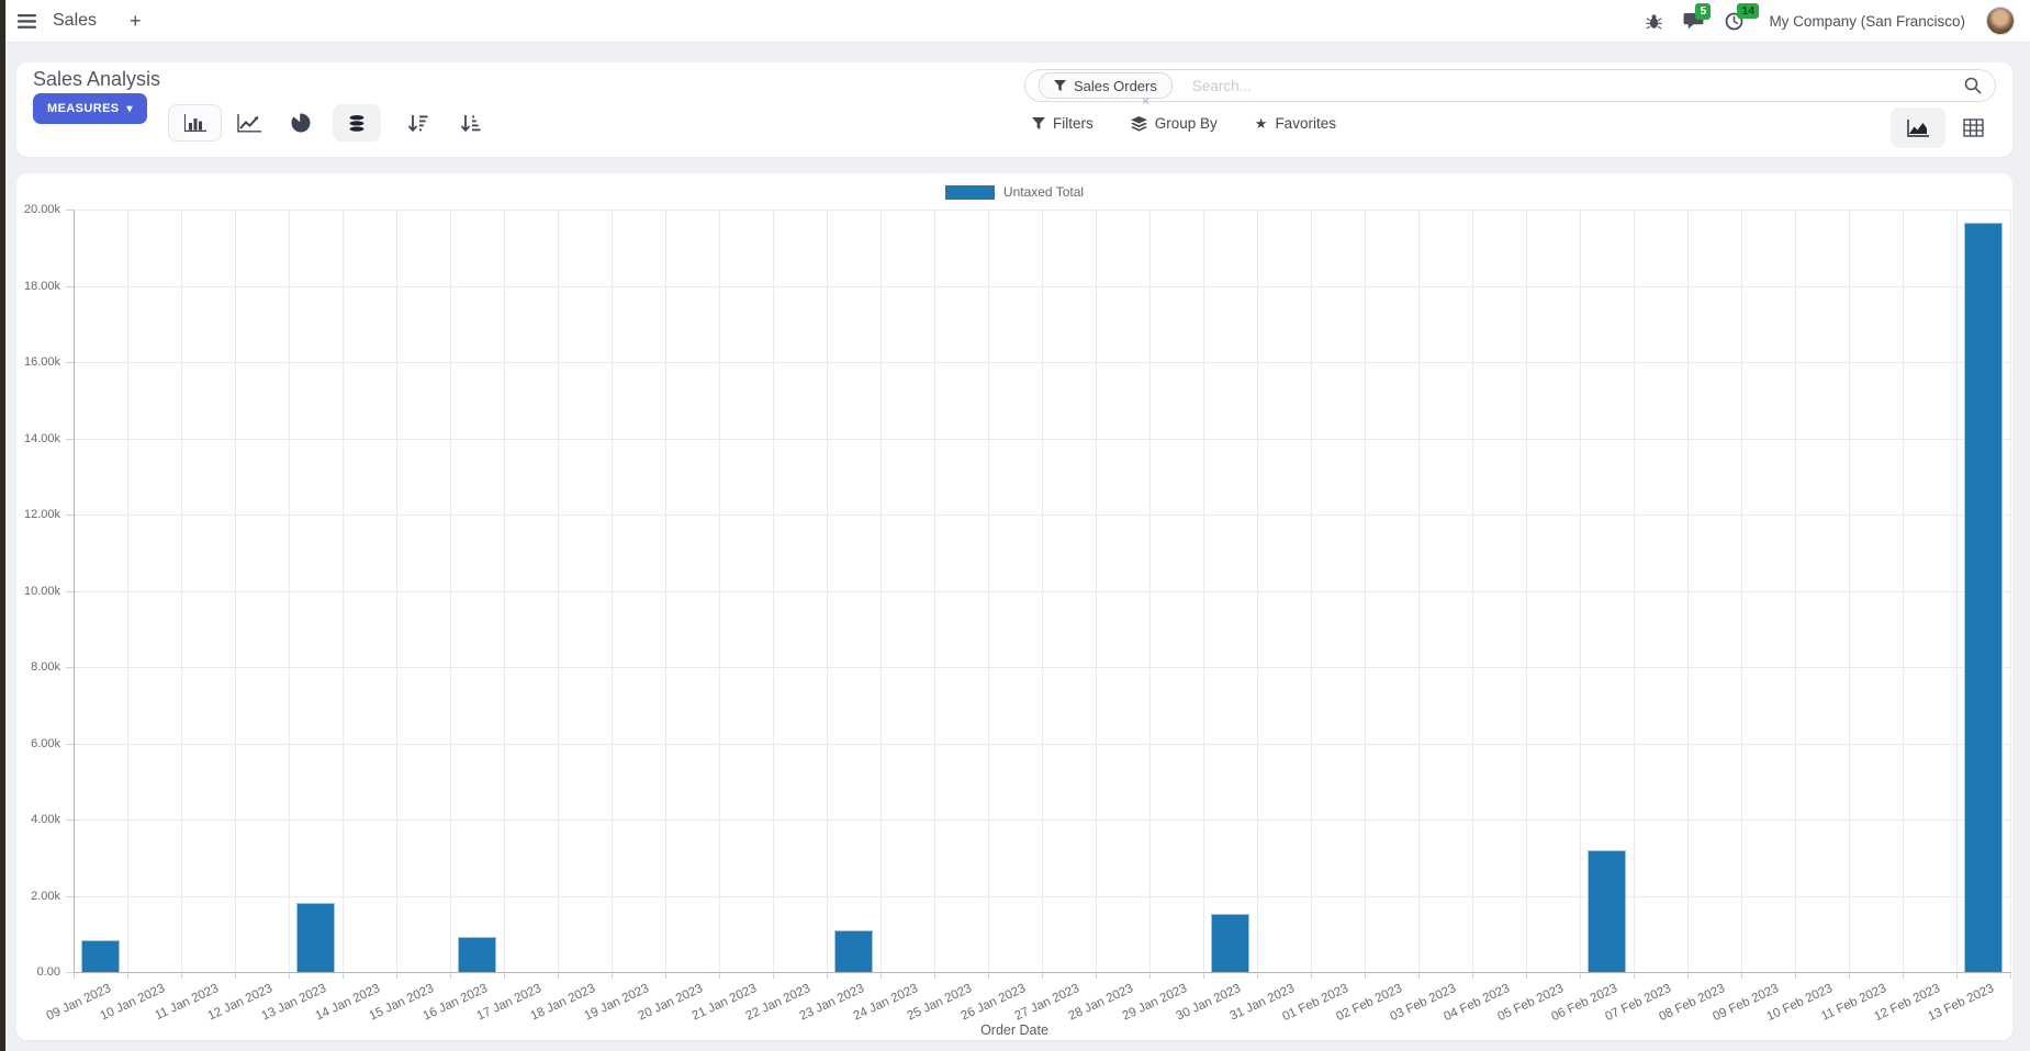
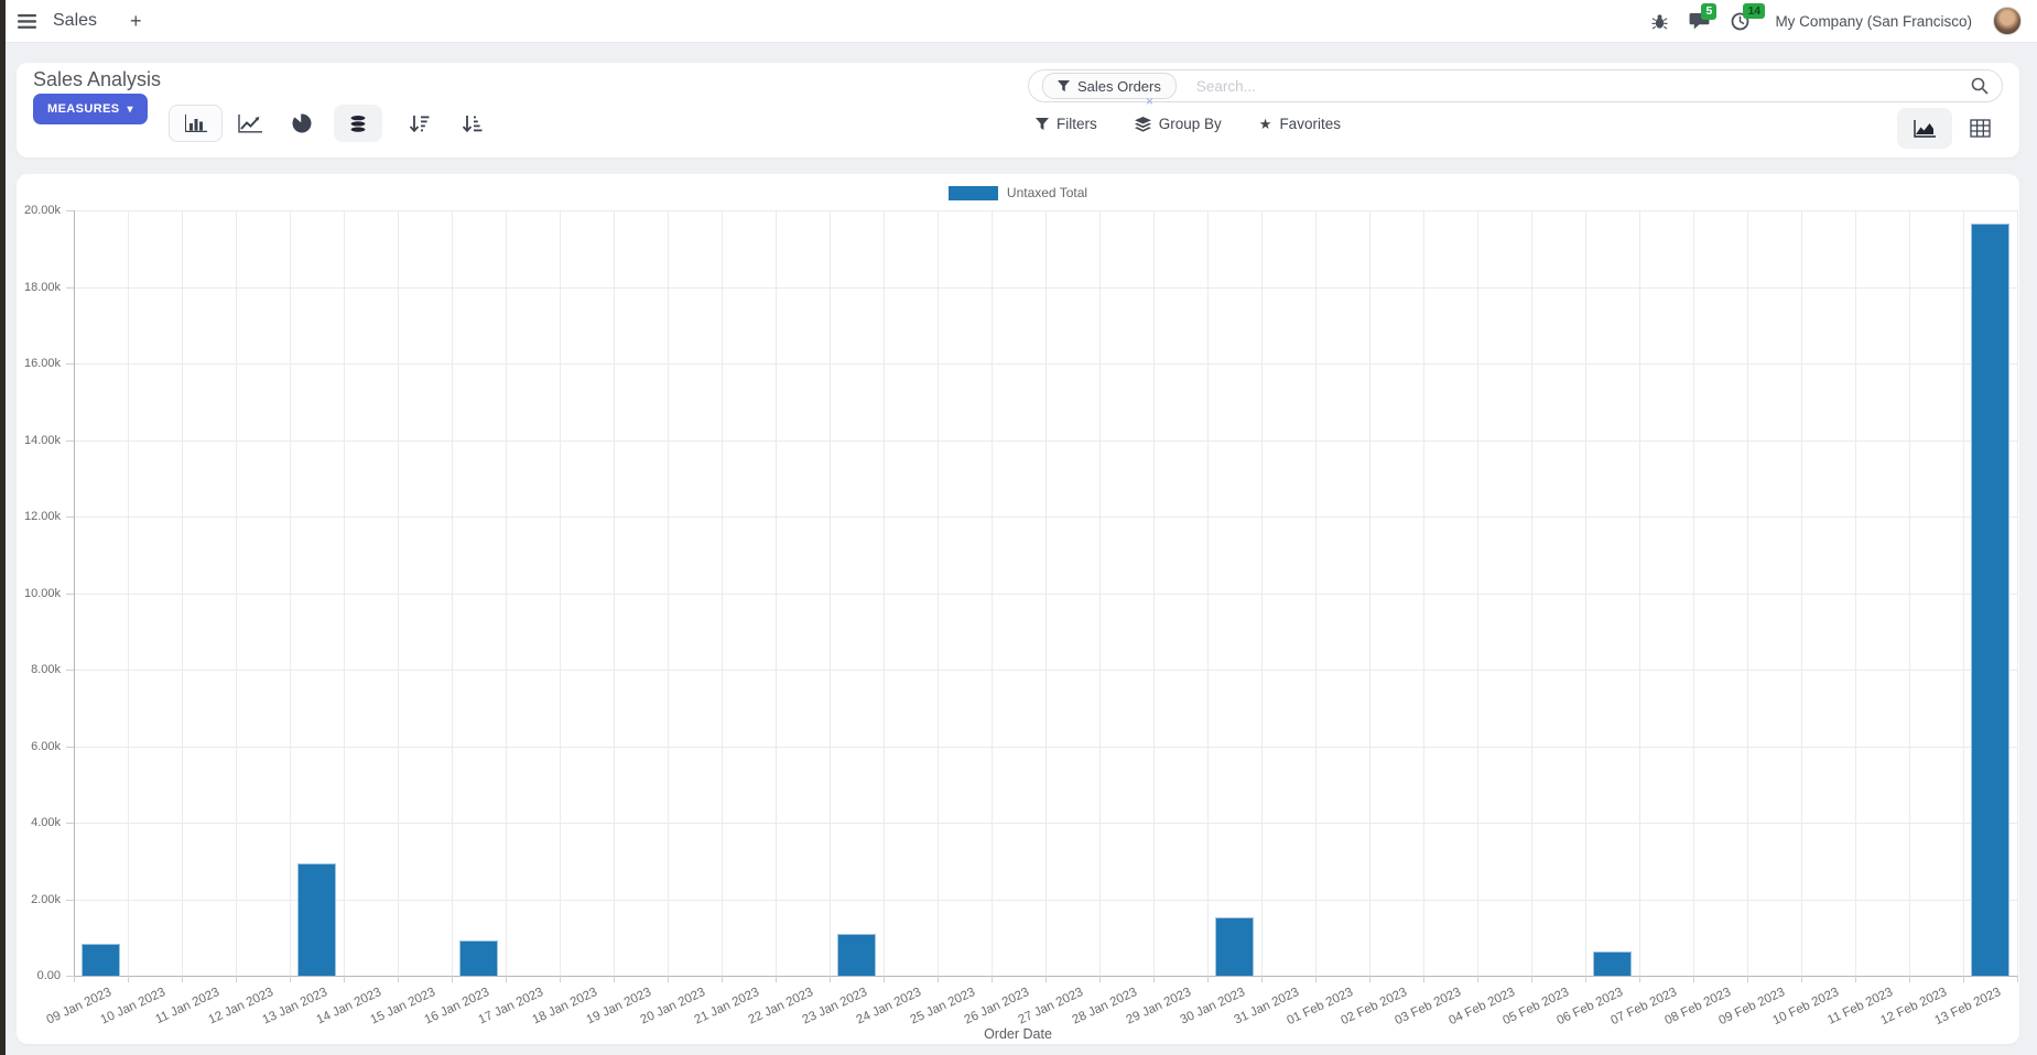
13 Jan 2023: 1.8k -> 2.9k
06 Feb 2023: 3.2k -> 0.6k
